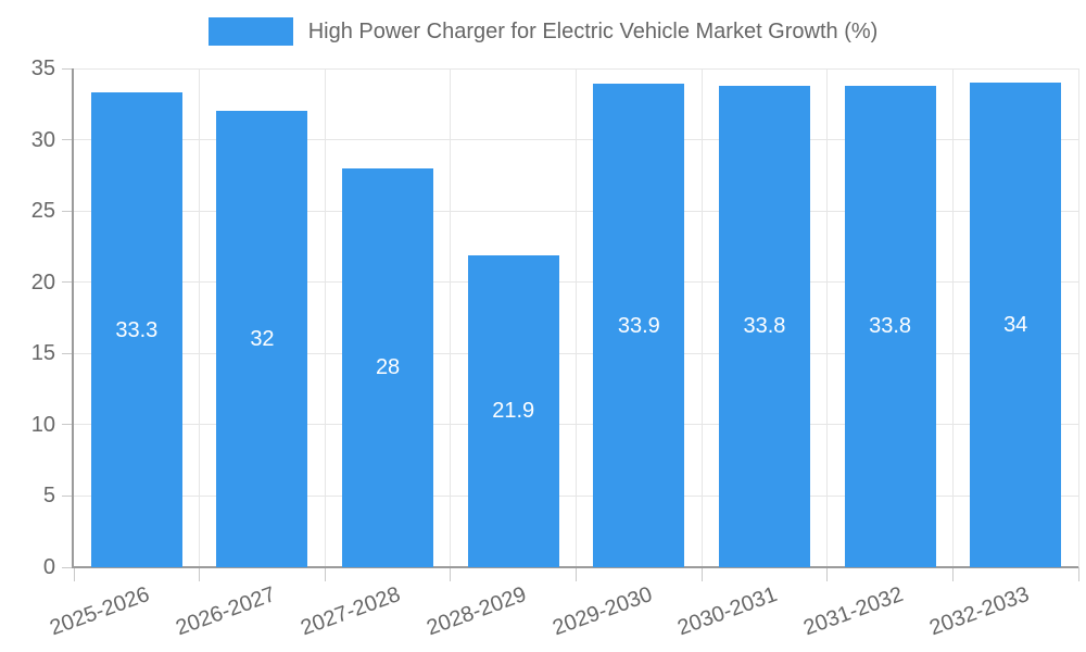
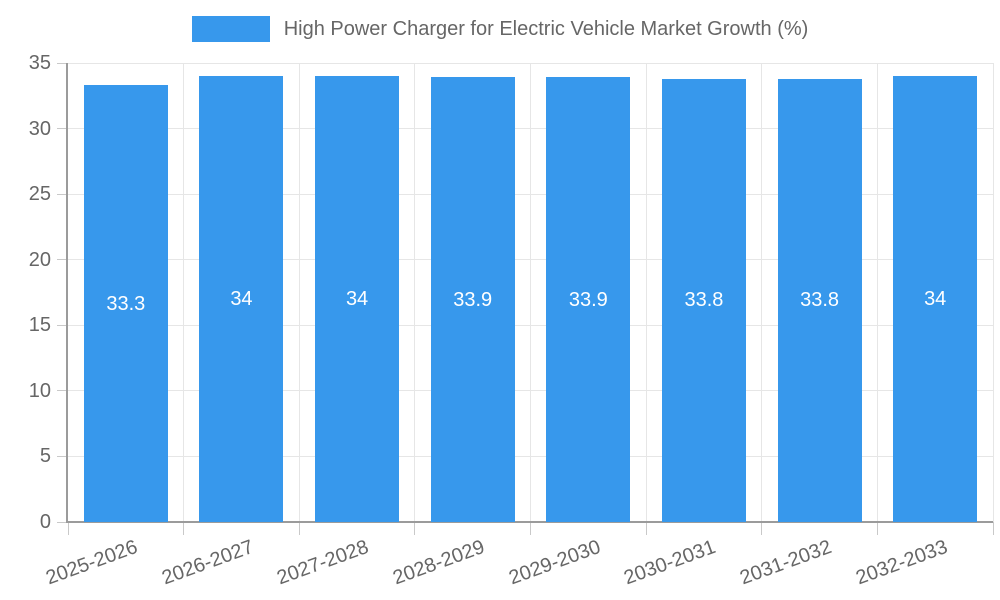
2026-2027: 32 -> 34
2027-2028: 28 -> 34
2028-2029: 21.9 -> 33.9
